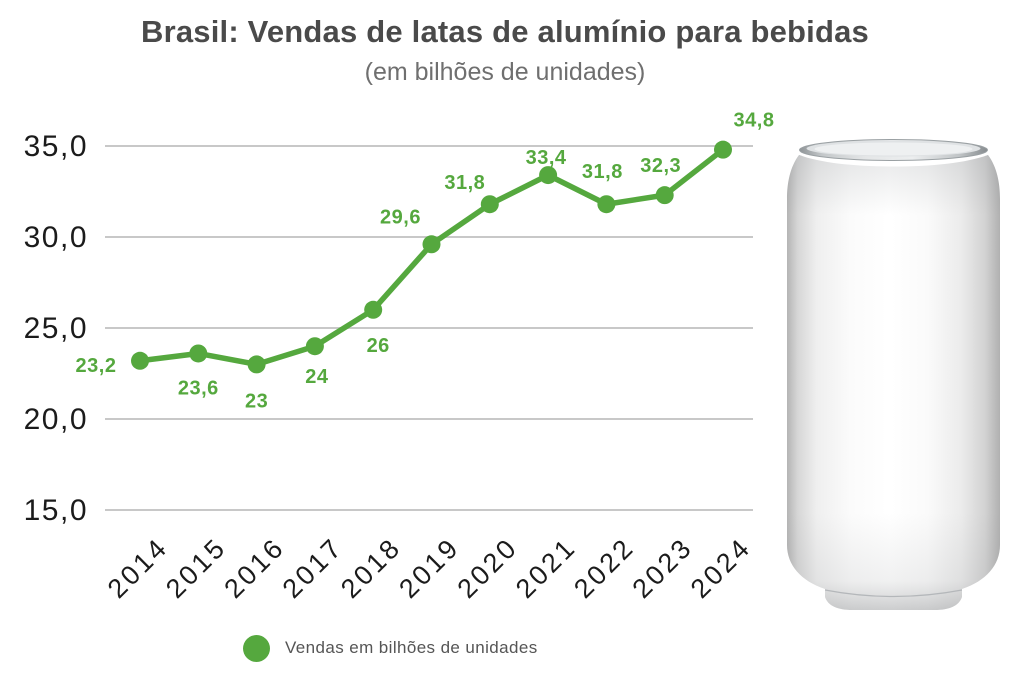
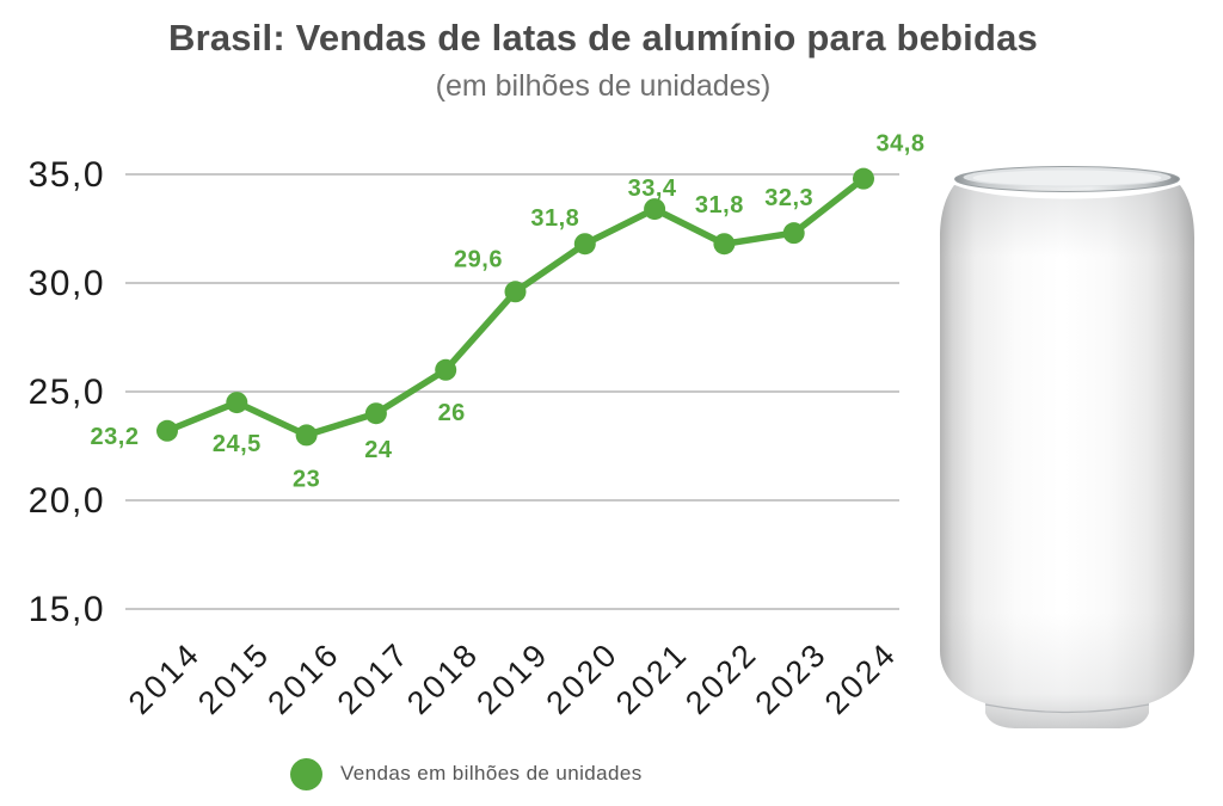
2015: 23,6 -> 24,5
